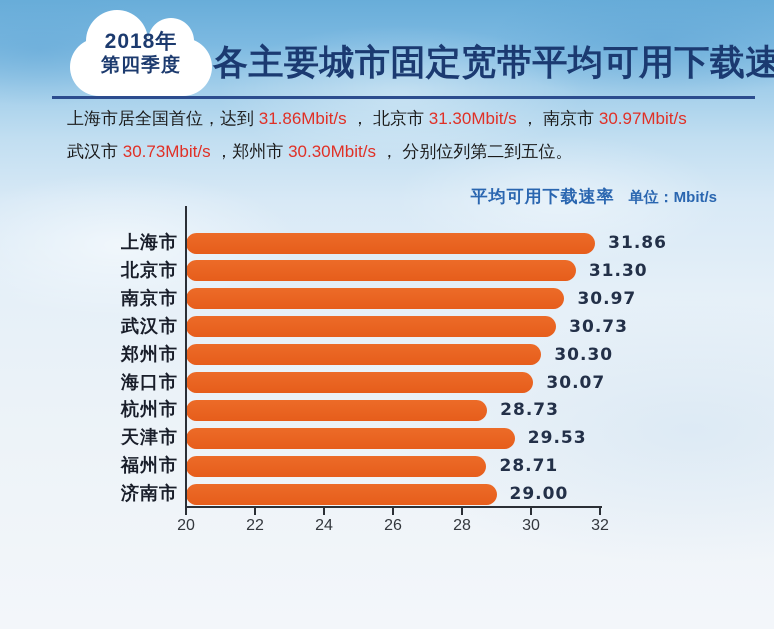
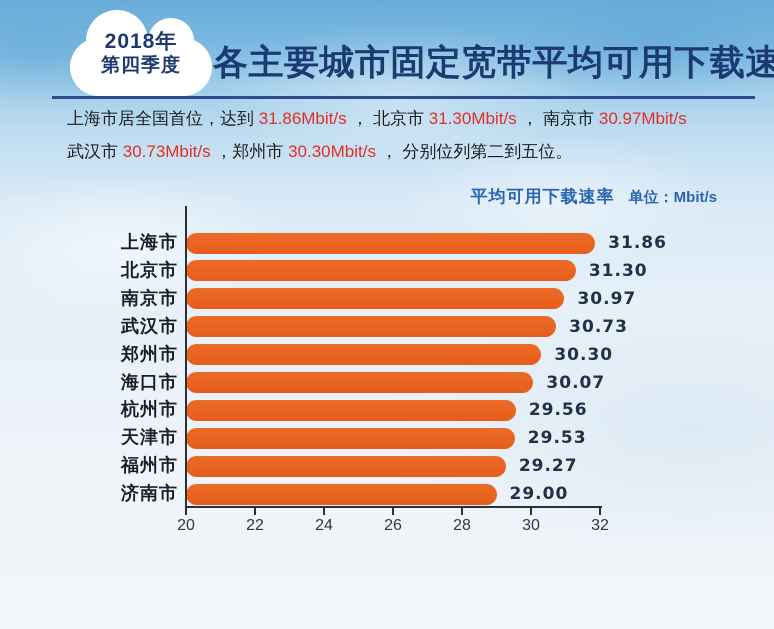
杭州市: 28.73 -> 29.56
福州市: 28.71 -> 29.27
